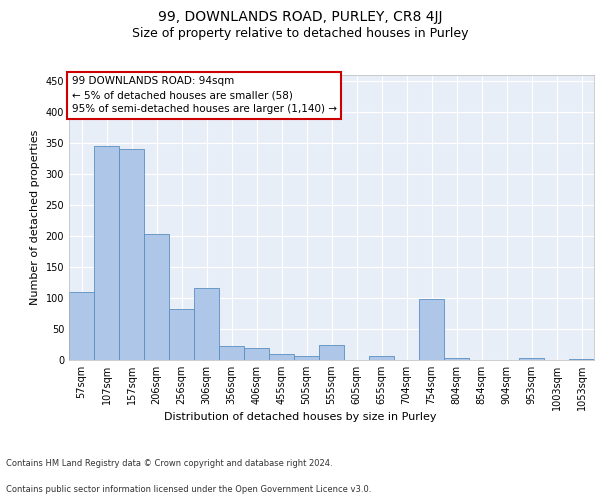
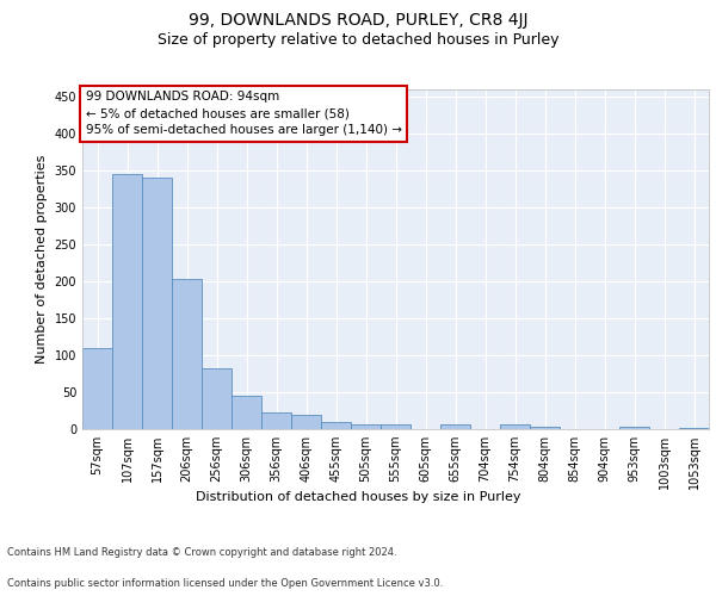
306sqm: 116 -> 46
555sqm: 24 -> 6
754sqm: 98 -> 7
